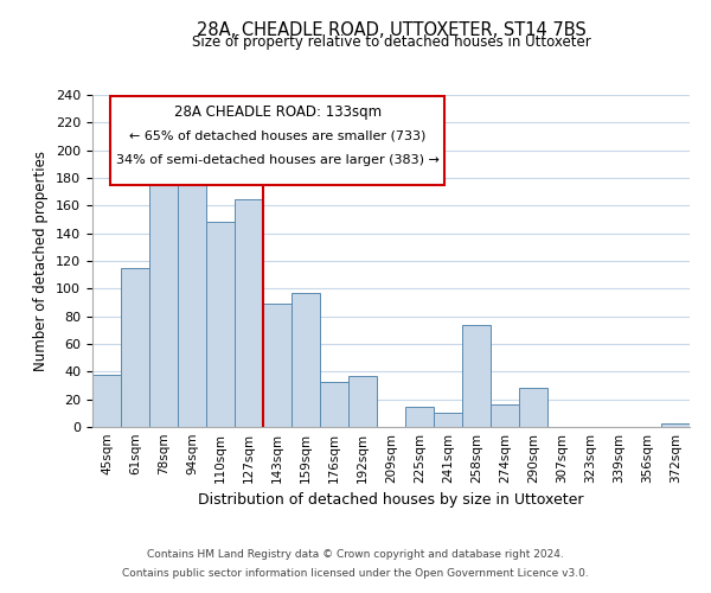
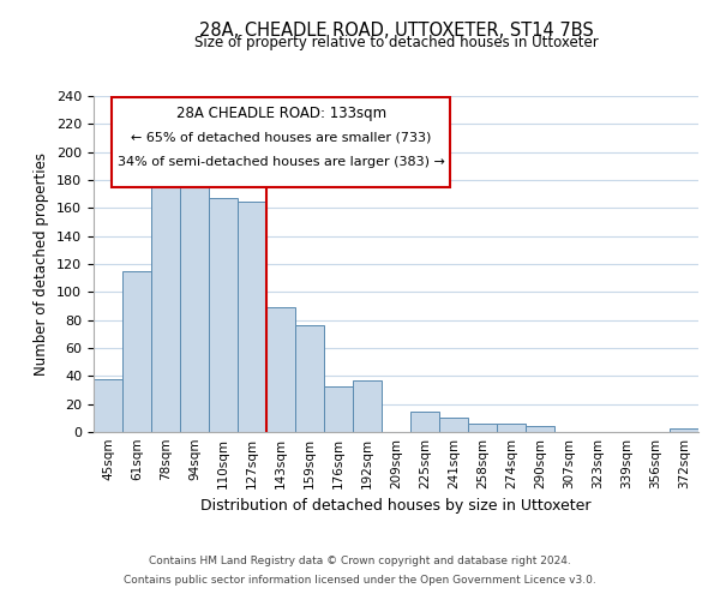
110sqm: 148 -> 167
159sqm: 97 -> 76
258sqm: 74 -> 6
274sqm: 16 -> 6
290sqm: 28 -> 4
